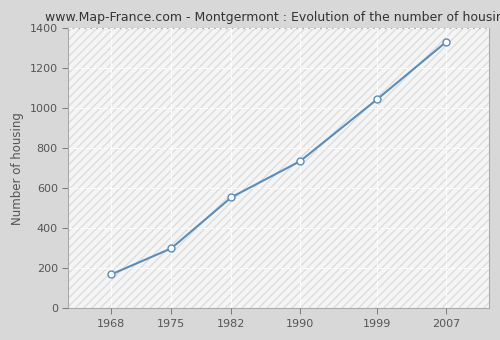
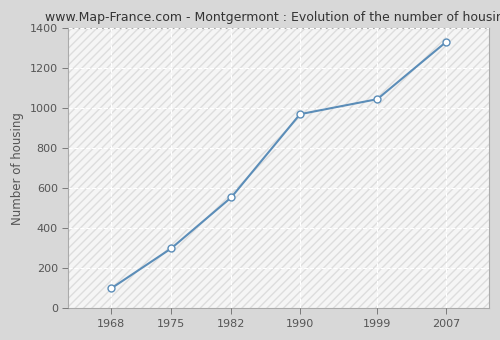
1968: 170 -> 100
1990: 735 -> 970
